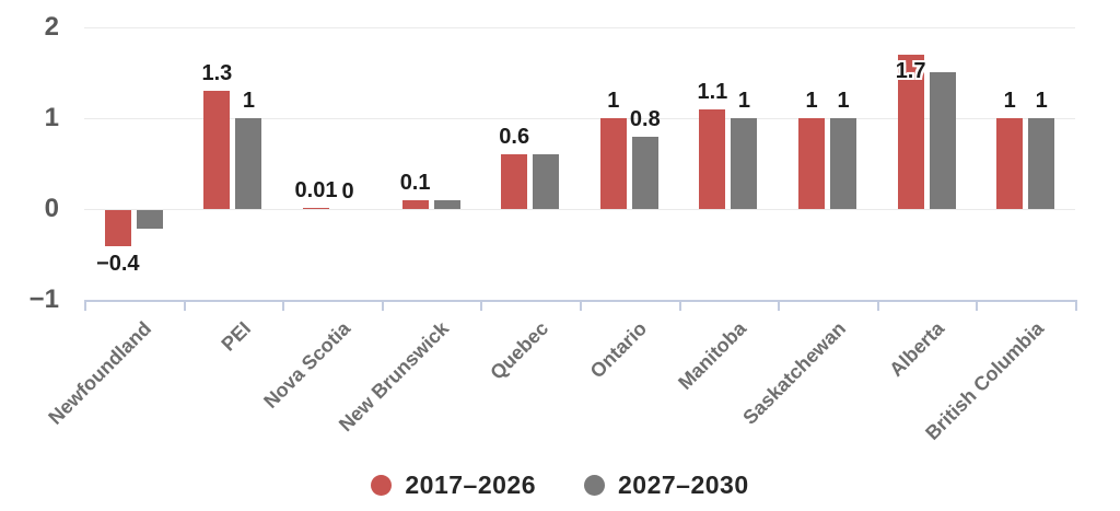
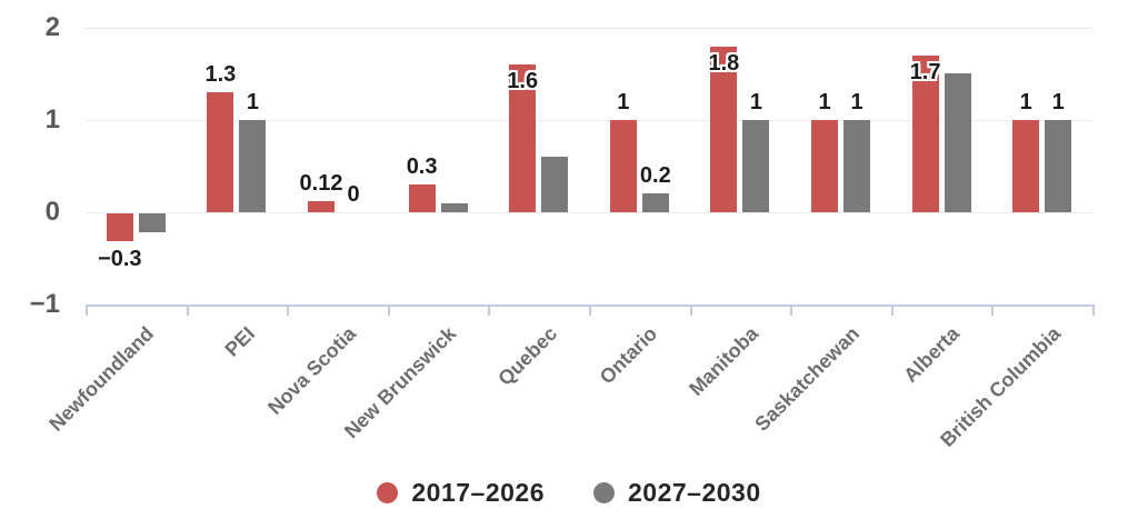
2017–2026/Newfoundland: −0.4 -> −0.3
2017–2026/Nova Scotia: 0.01 -> 0.12
2017–2026/New Brunswick: 0.1 -> 0.3
2017–2026/Quebec: 0.6 -> 1.6
2027–2030/Ontario: 0.8 -> 0.2
2017–2026/Manitoba: 1.1 -> 1.8
